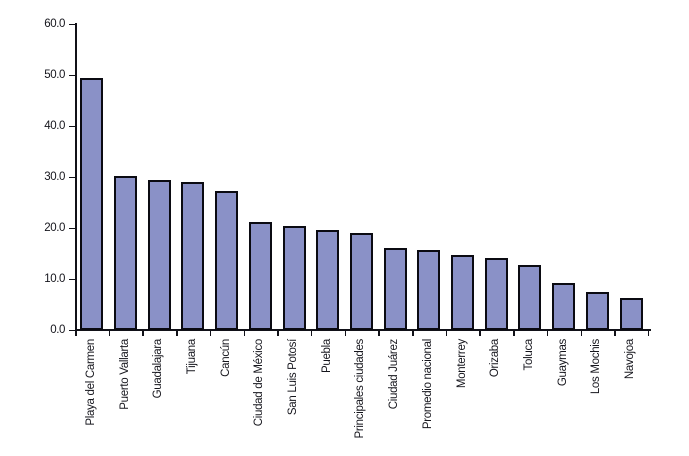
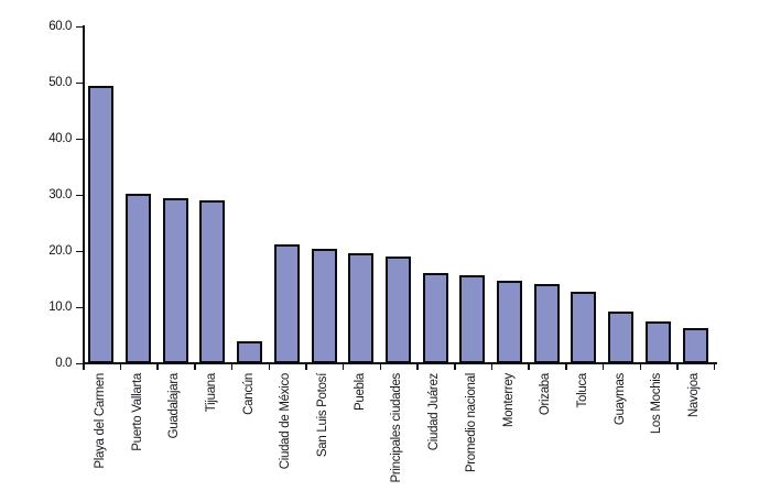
Cancún: 27 -> 4
